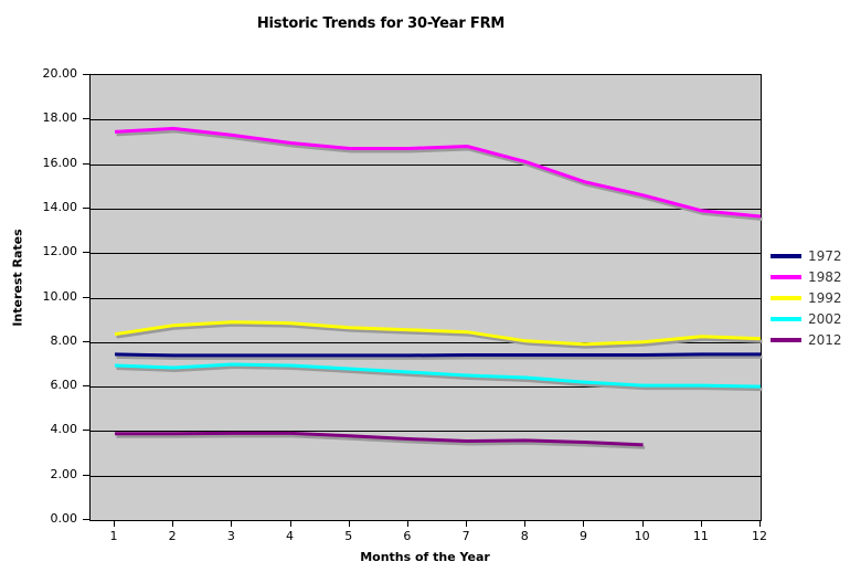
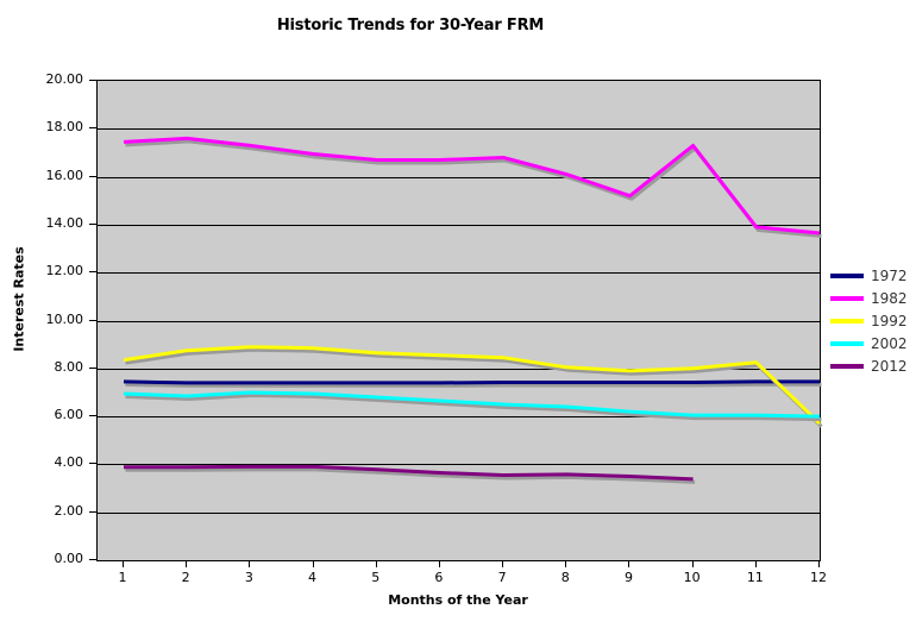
1982/10: 14.6 -> 17.3
1992/12: 8.2 -> 5.7
